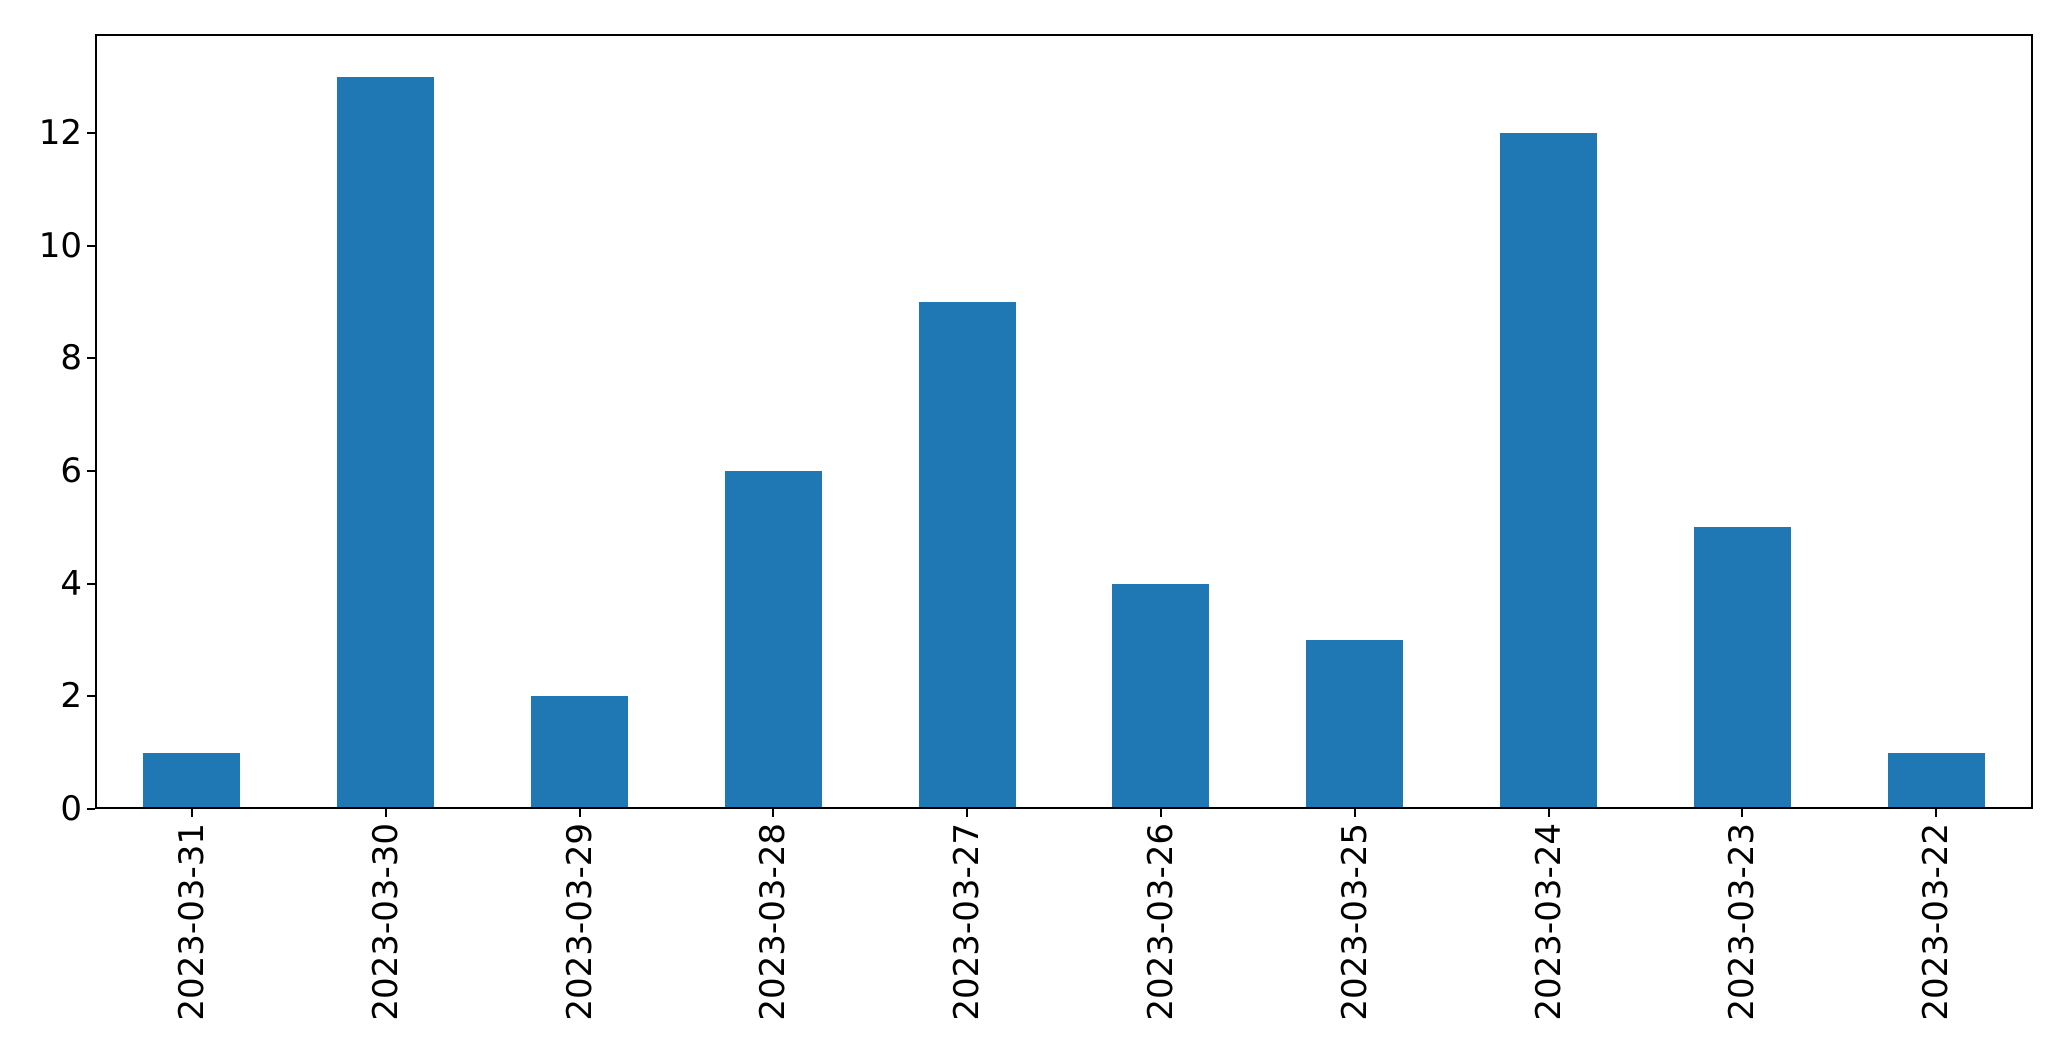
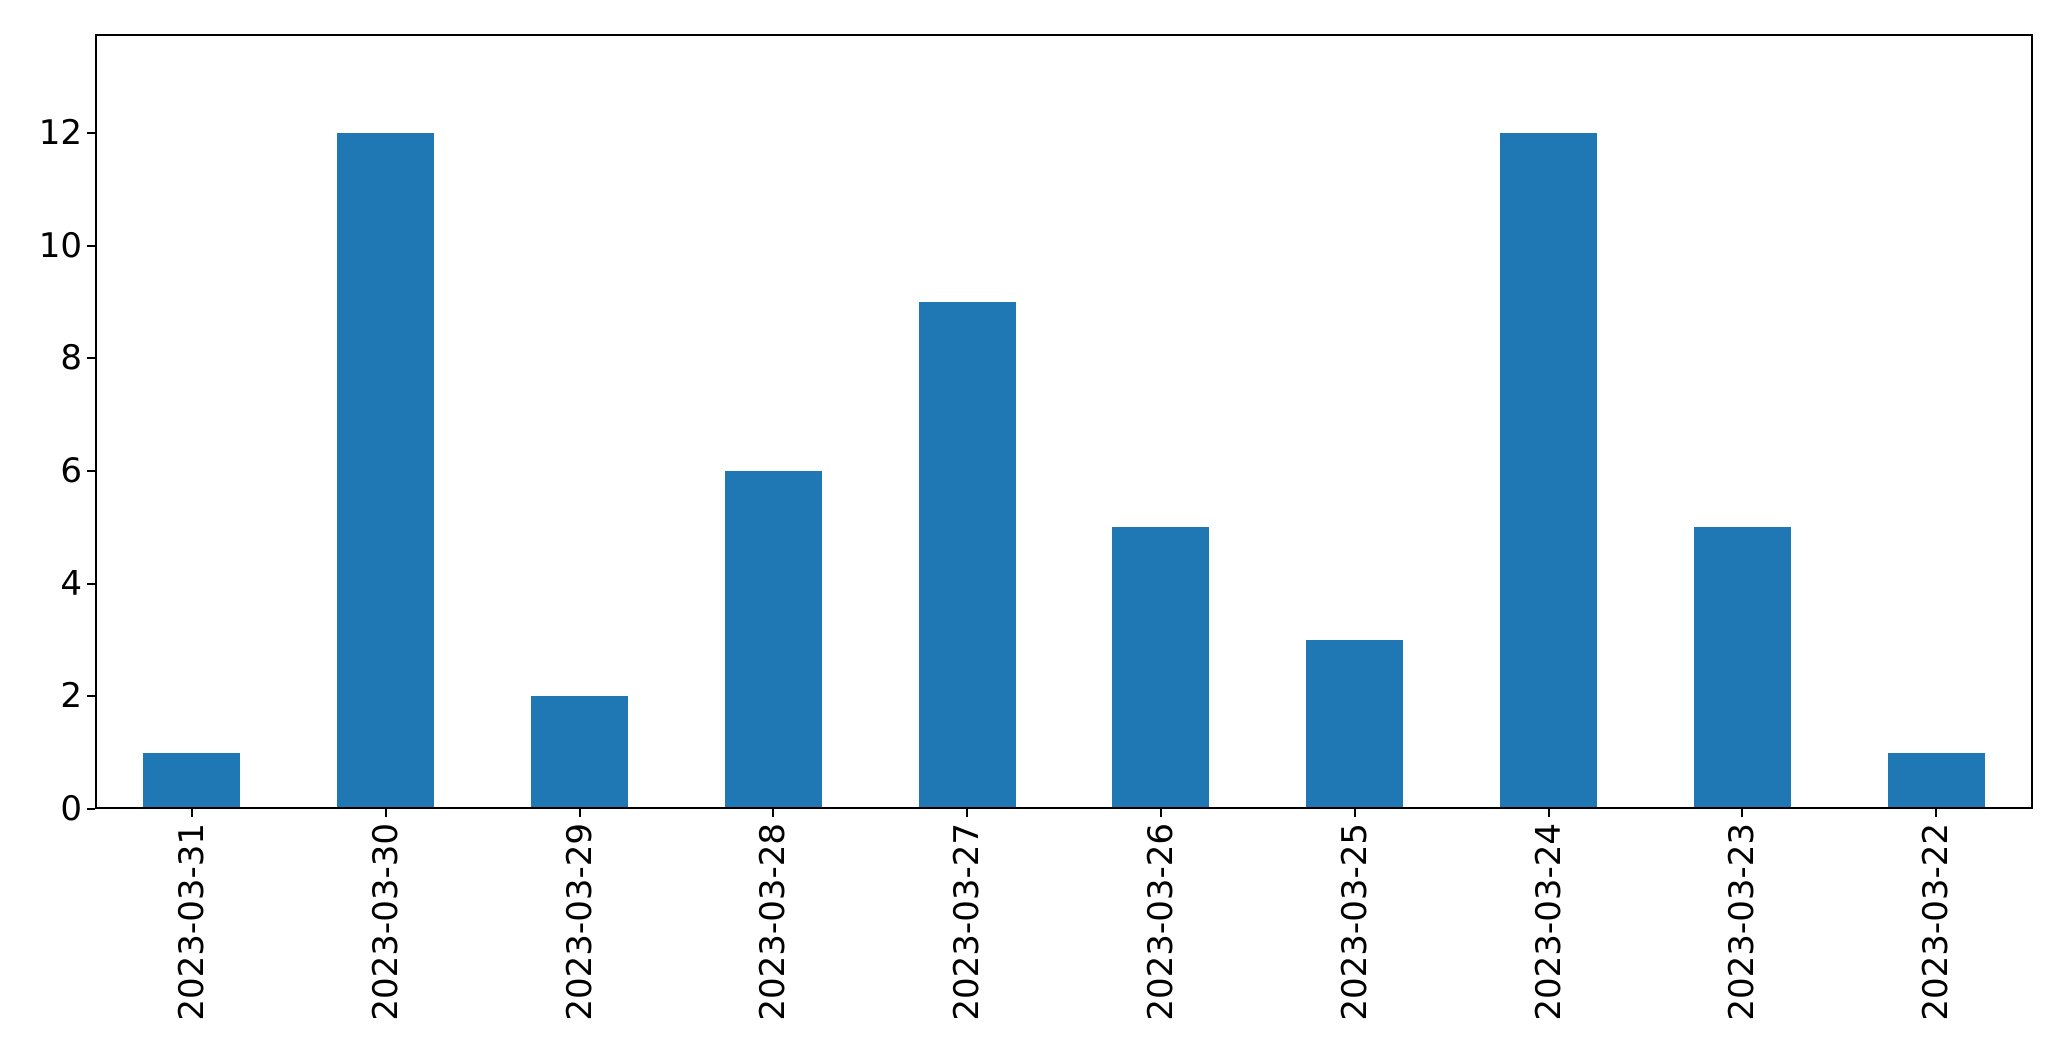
2023-03-30: 13 -> 12
2023-03-26: 4 -> 5
